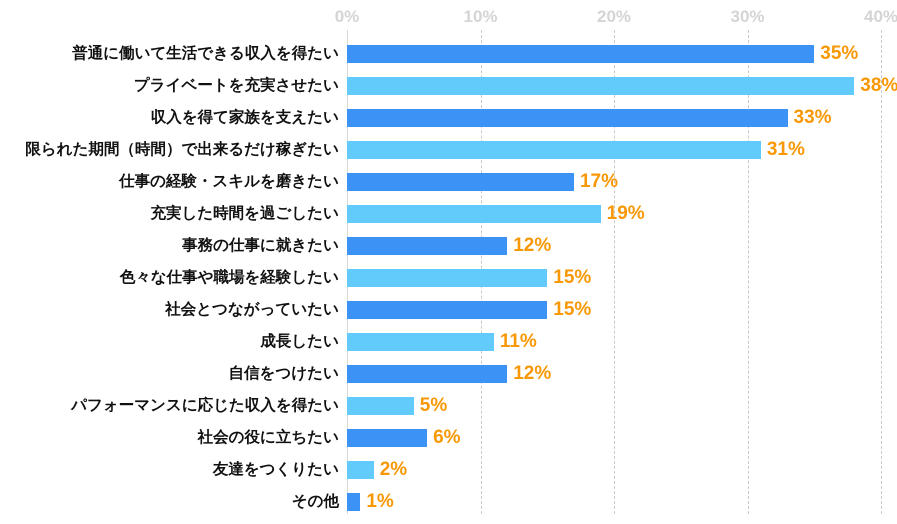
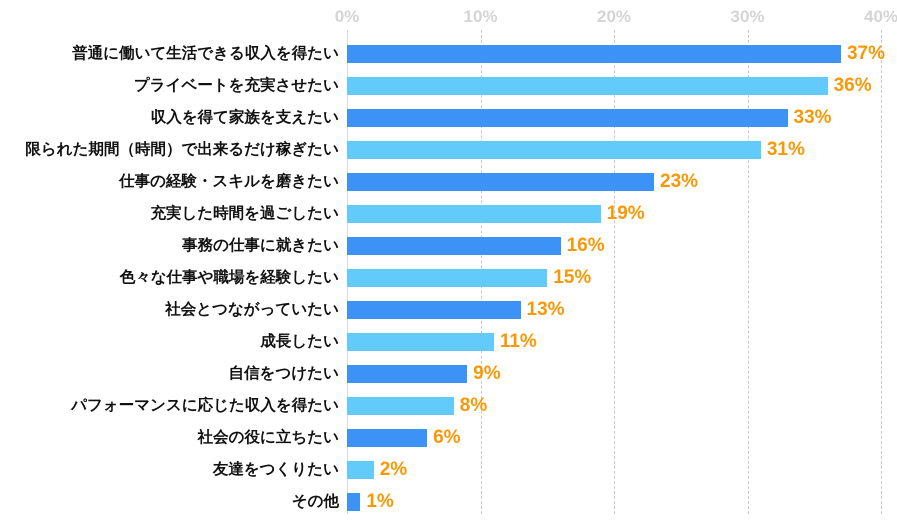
普通に働いて生活できる収入を得たい: 35% -> 37%
プライベートを充実させたい: 38% -> 36%
仕事の経験・スキルを磨きたい: 17% -> 23%
事務の仕事に就きたい: 12% -> 16%
社会とつながっていたい: 15% -> 13%
自信をつけたい: 12% -> 9%
パフォーマンスに応じた収入を得たい: 5% -> 8%
